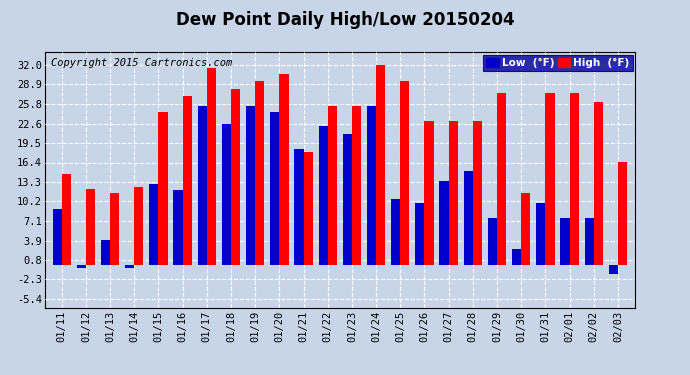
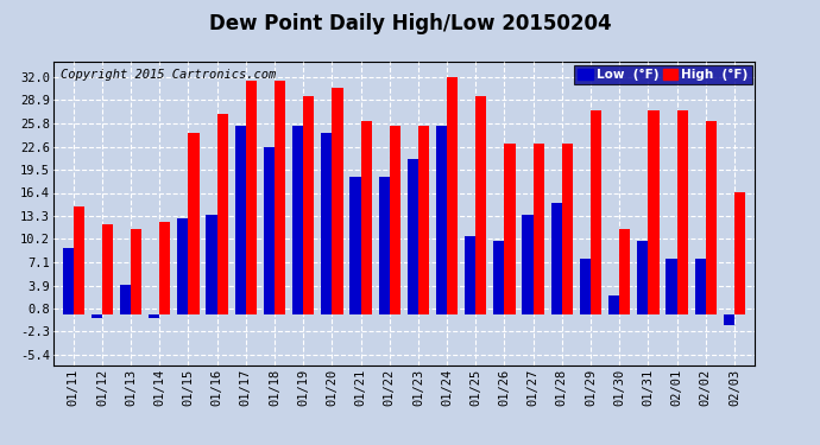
Low (°F)/01/16: 12.0 -> 13.5
High (°F)/01/18: 28.2 -> 31.5
High (°F)/01/21: 18.0 -> 26.0
Low (°F)/01/22: 22.2 -> 18.5
